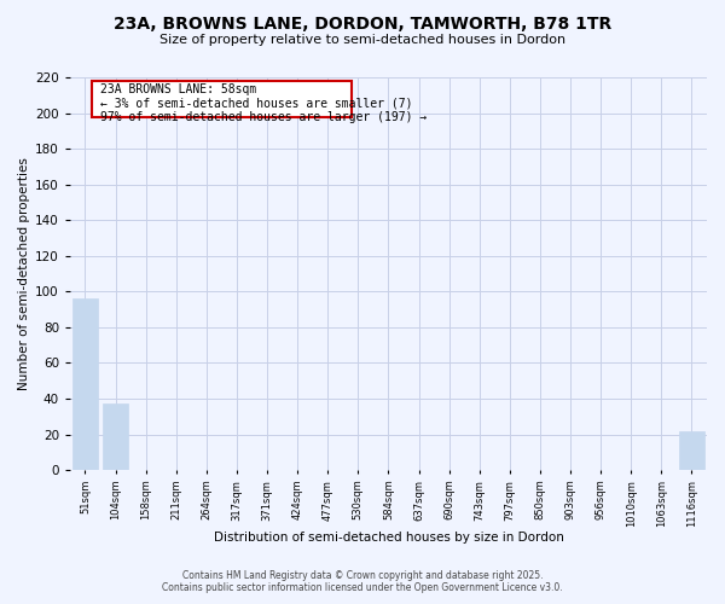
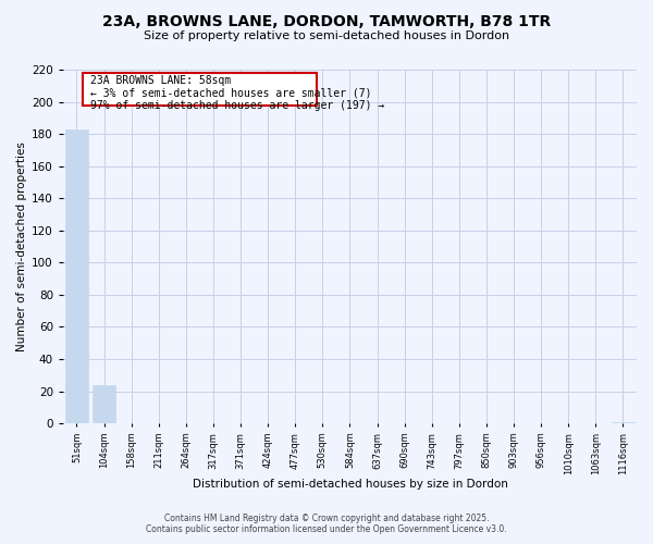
51sqm: 96 -> 183
104sqm: 37 -> 24
1116sqm: 22 -> 1
